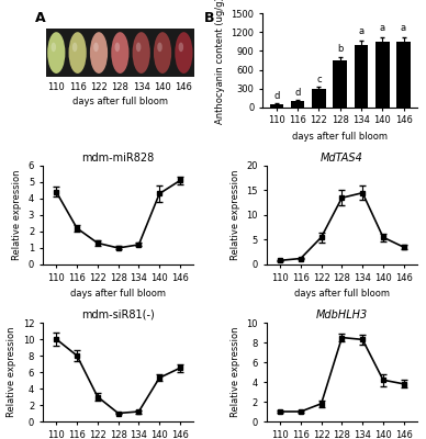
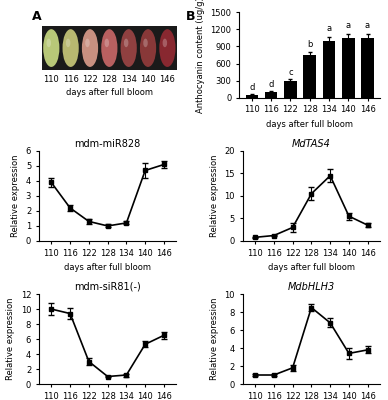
mdm-miR828/110: 4.4 -> 3.9
mdm-miR828/140: 4.3 -> 4.7
MdTAS4/122: 5.5 -> 3.0
MdTAS4/128: 13.5 -> 10.5
mdm-siR81(-)/116: 8.0 -> 9.4
MdbHLH3/134: 8.3 -> 6.8
MdbHLH3/140: 4.2 -> 3.4
